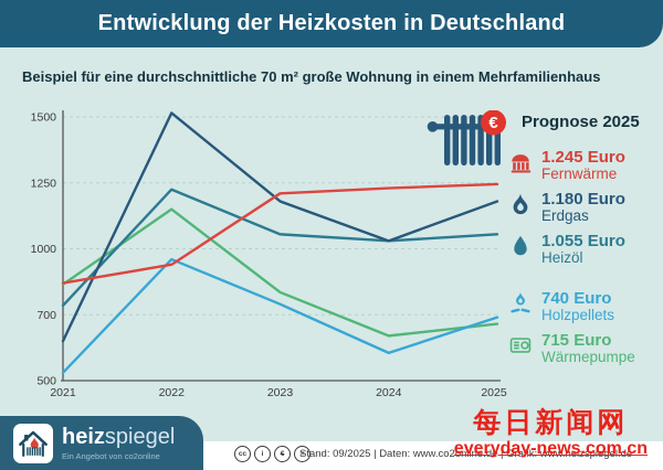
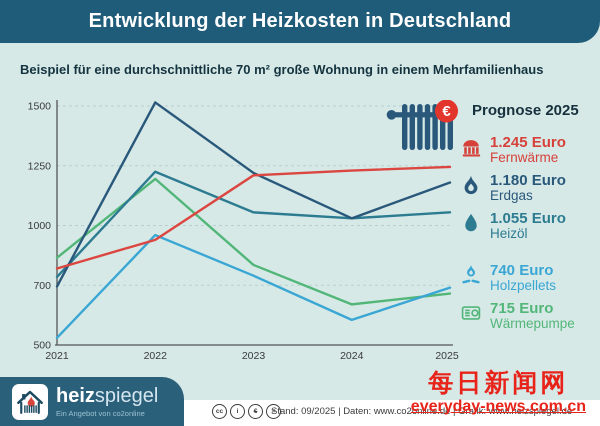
Erdgas/2021: 650 -> 740
Fernwärme/2021: 870 -> 820
Wärmepumpe/2022: 1150 -> 1200
Erdgas/2023: 1180 -> 1220
